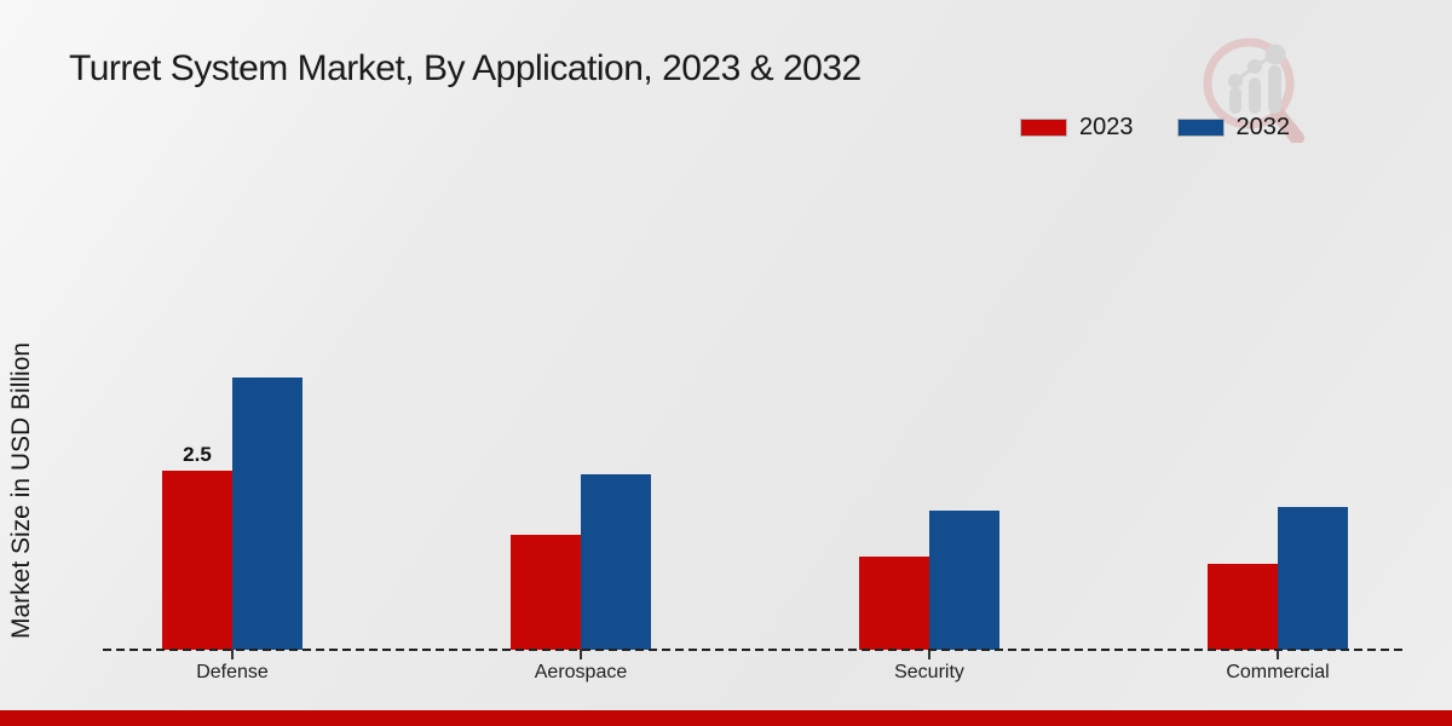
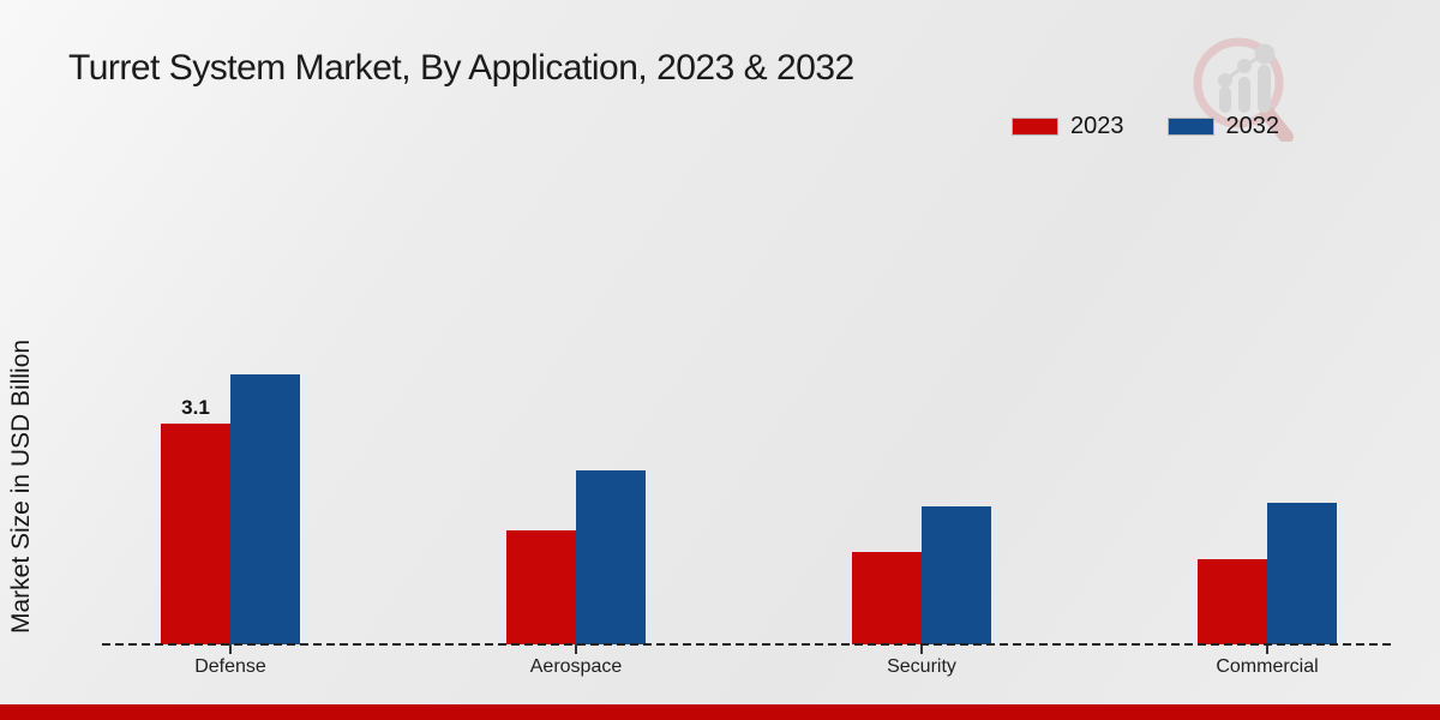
2023/Defense: 2.5 -> 3.1
